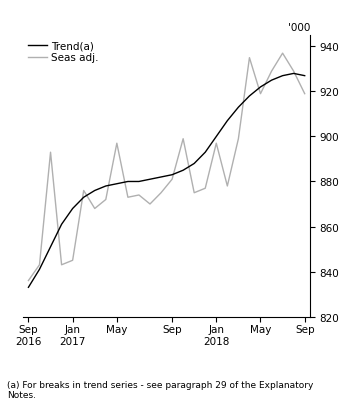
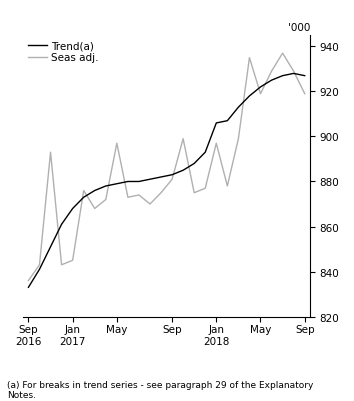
Trend(a)/Jan 2018: 900 -> 906
